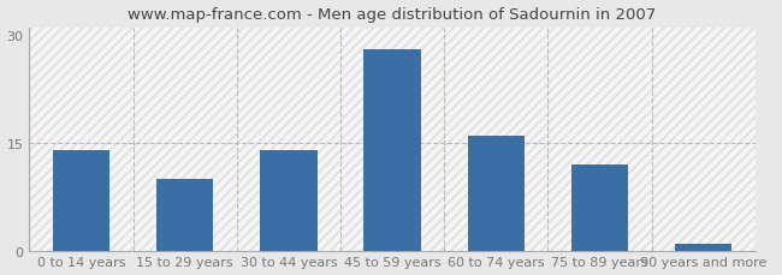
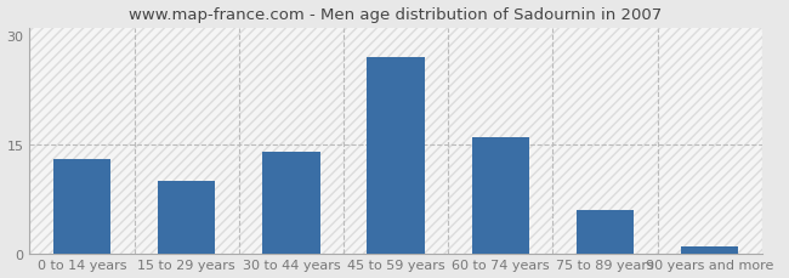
0 to 14 years: 14 -> 13
45 to 59 years: 28 -> 27
75 to 89 years: 12 -> 6
